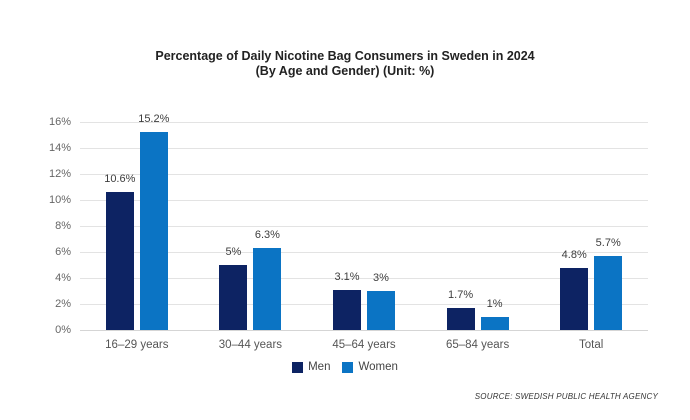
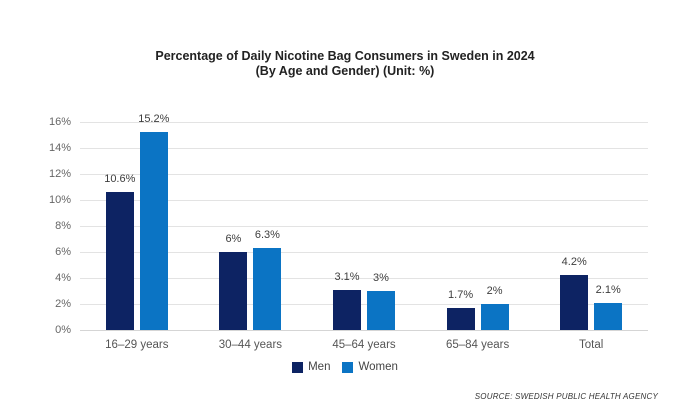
Men/30–44 years: 5% -> 6%
Women/65–84 years: 1% -> 2%
Men/Total: 4.8% -> 4.2%
Women/Total: 5.7% -> 2.1%
